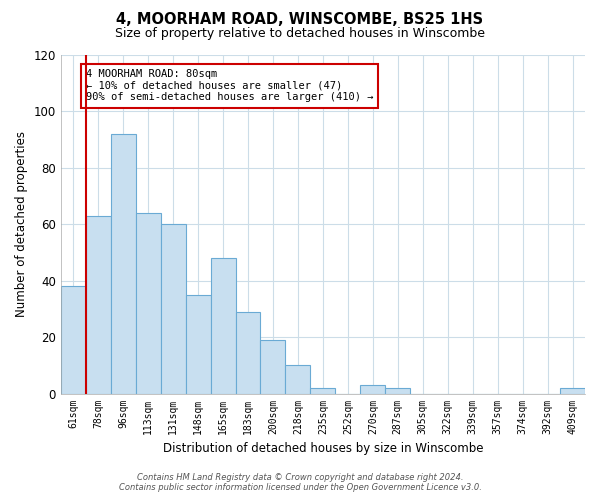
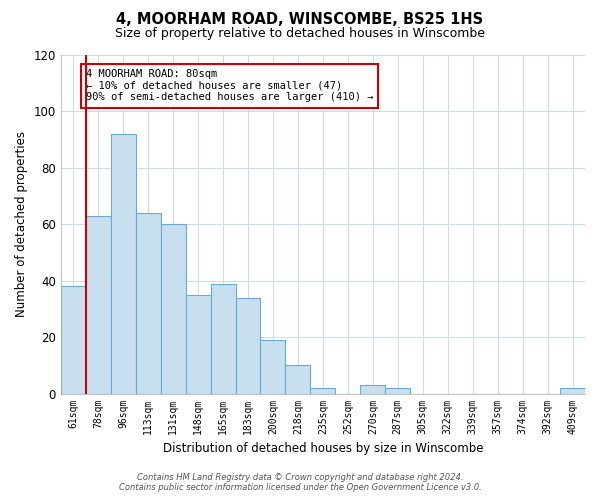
165sqm: 48 -> 39
183sqm: 29 -> 34
